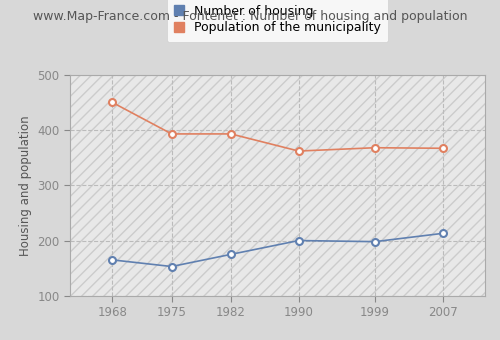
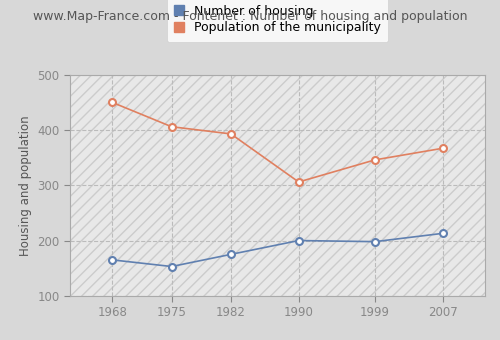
Population of the municipality/1975: 393 -> 406
Population of the municipality/1990: 362 -> 306
Population of the municipality/1999: 368 -> 346
